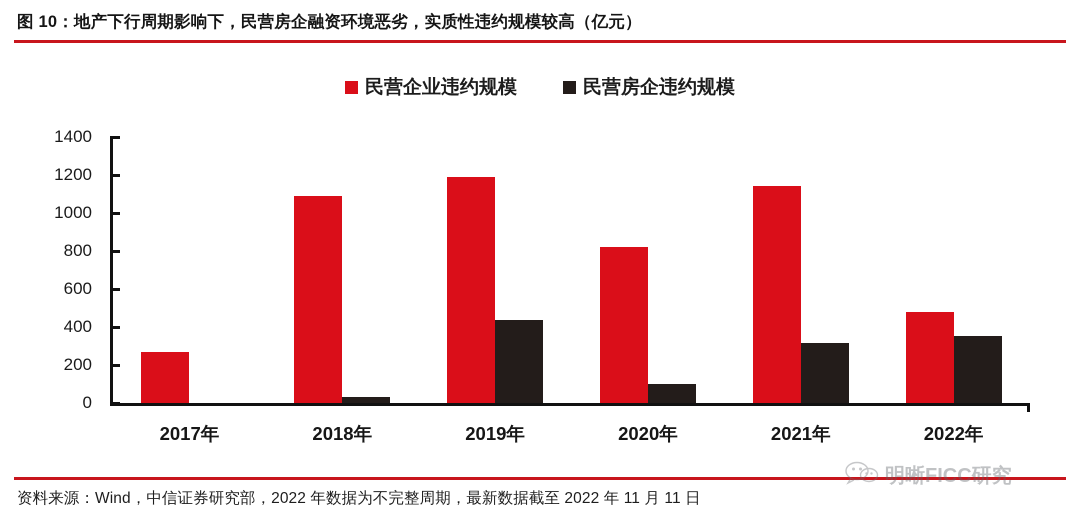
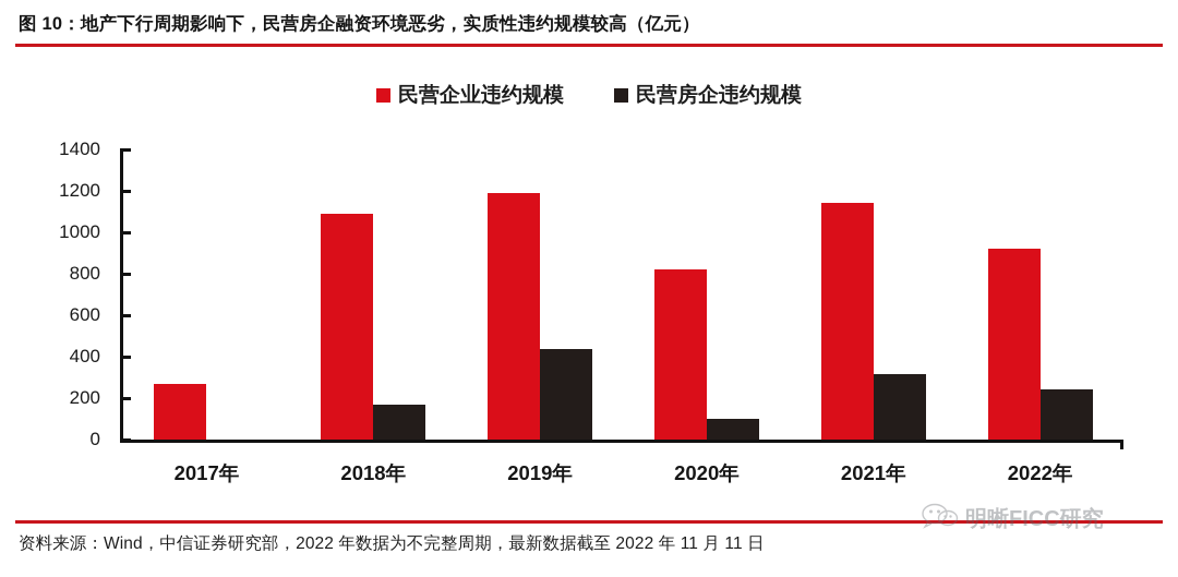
民营房企违约规模/2018年: 30 -> 170
民营企业违约规模/2022年: 480 -> 920
民营房企违约规模/2022年: 350 -> 240
